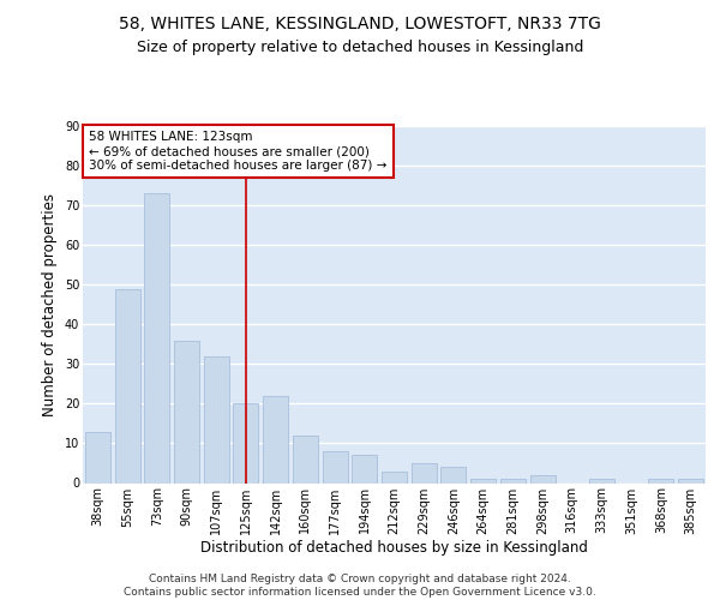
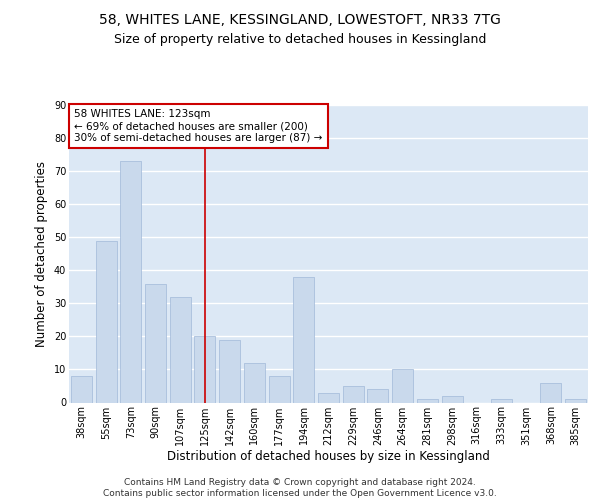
38sqm: 13 -> 8
142sqm: 22 -> 19
194sqm: 7 -> 38
264sqm: 1 -> 10
368sqm: 1 -> 6
